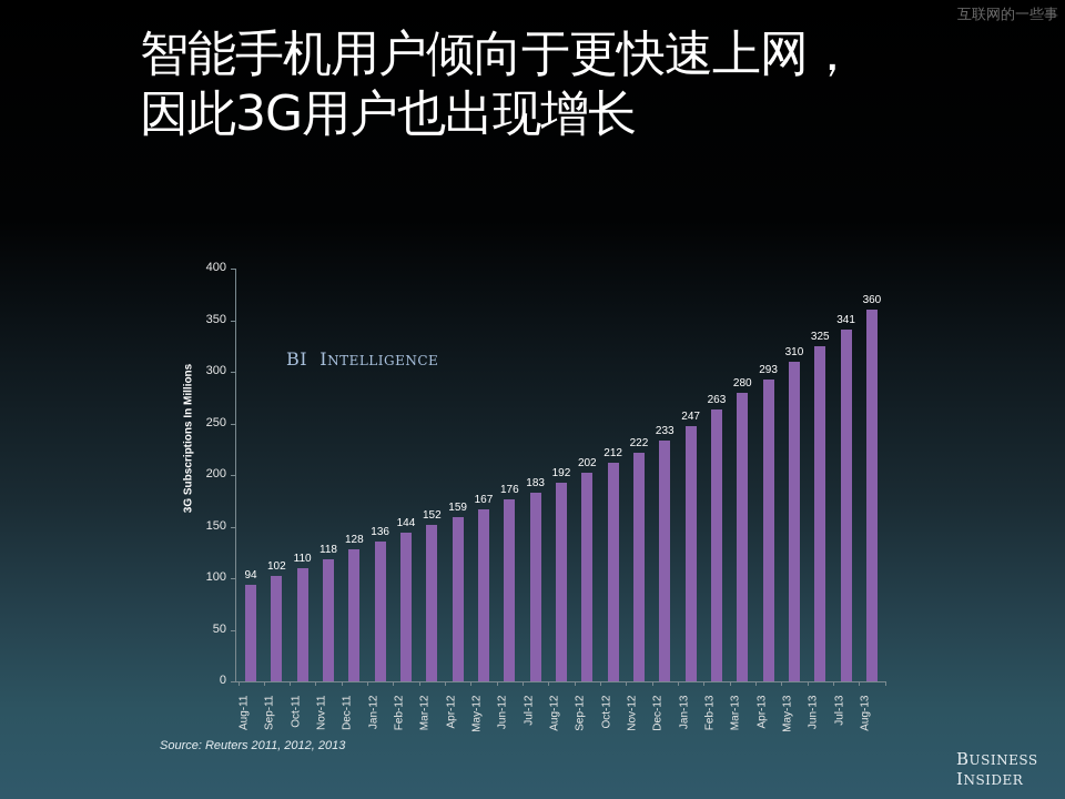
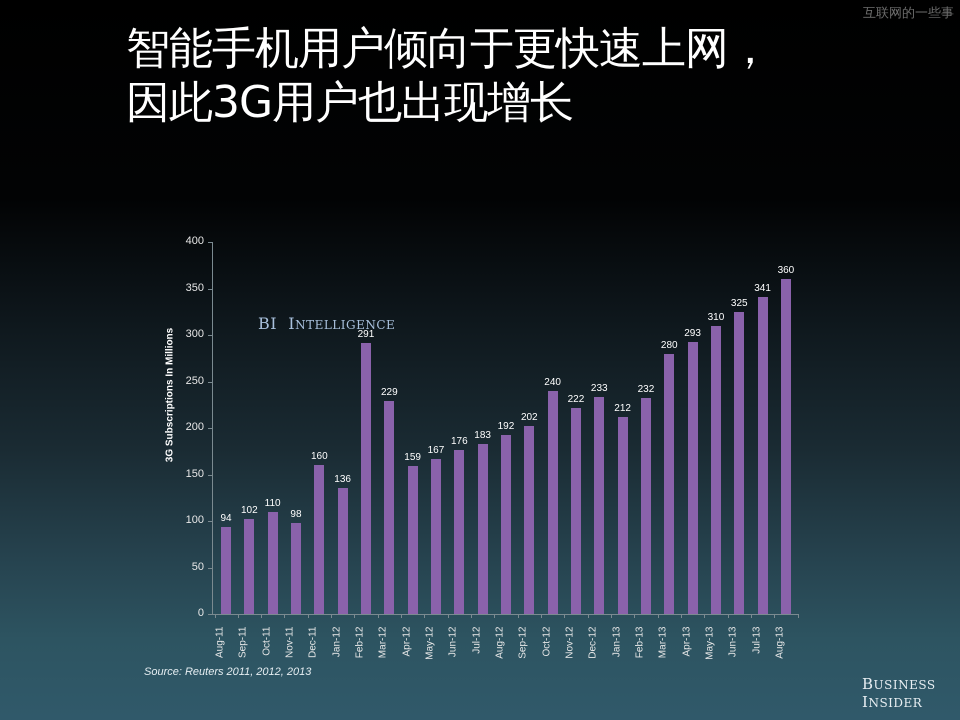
Nov-11: 118 -> 98
Dec-11: 128 -> 160
Feb-12: 144 -> 291
Mar-12: 152 -> 229
Oct-12: 212 -> 240
Jan-13: 247 -> 212
Feb-13: 263 -> 232
